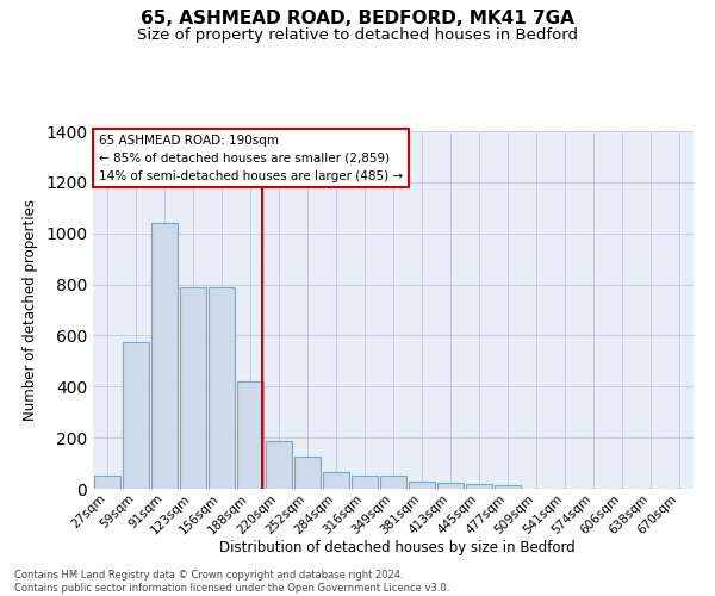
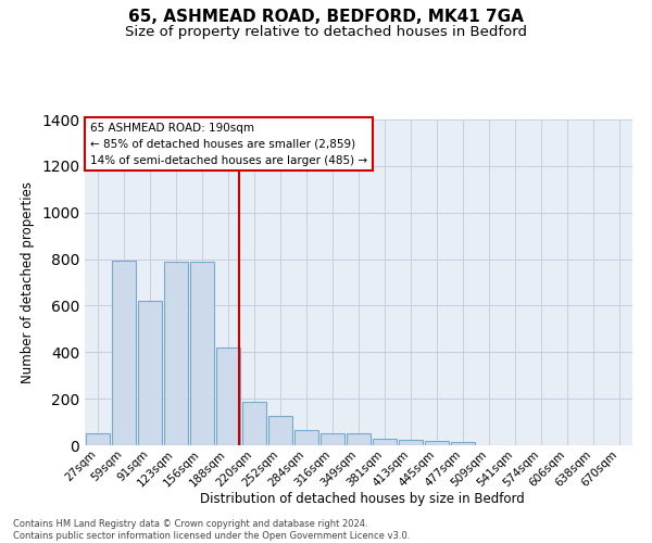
59sqm: 575 -> 795
91sqm: 1040 -> 620
